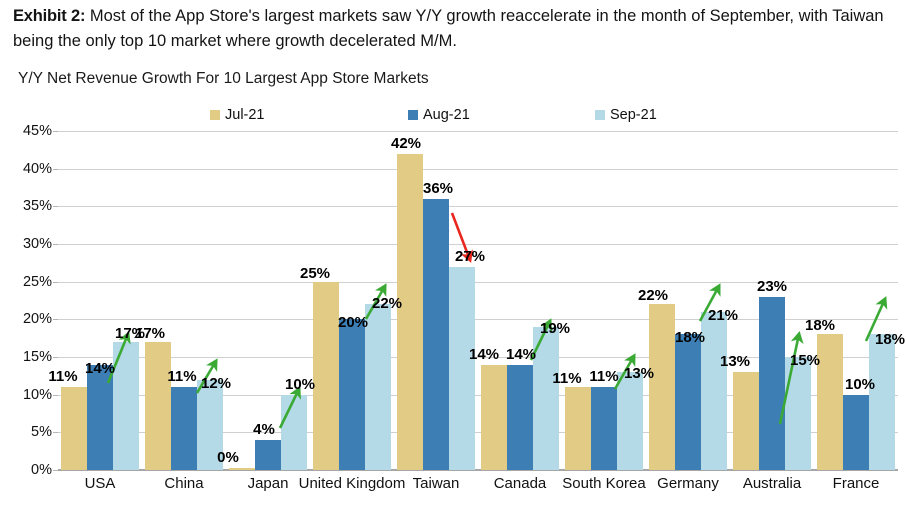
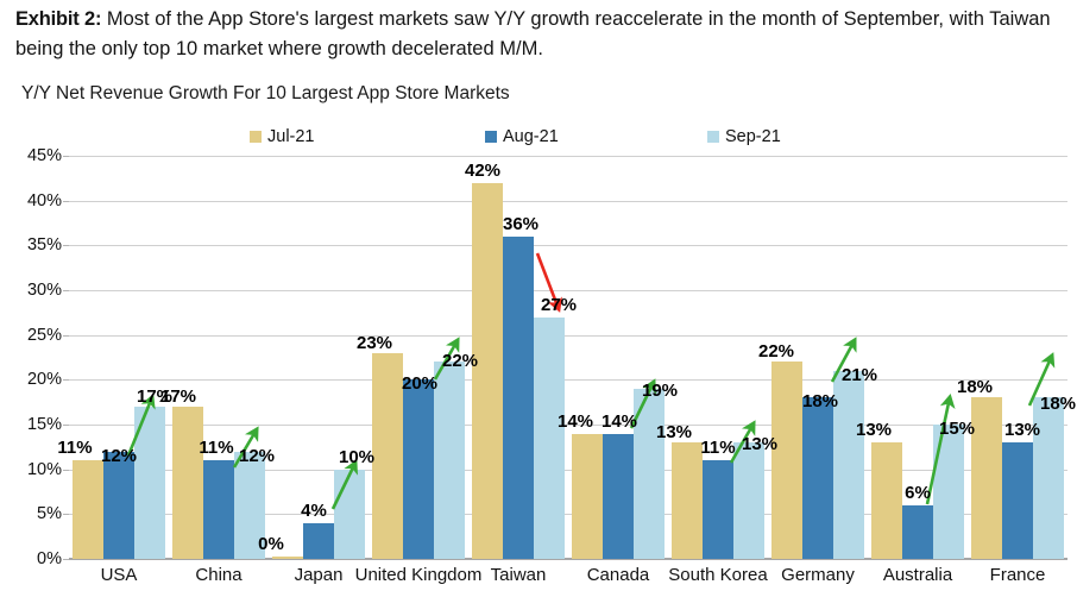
Aug-21/USA: 14% -> 12%
Jul-21/United Kingdom: 25% -> 23%
Jul-21/South Korea: 11% -> 13%
Aug-21/Australia: 23% -> 6%
Aug-21/France: 10% -> 13%
